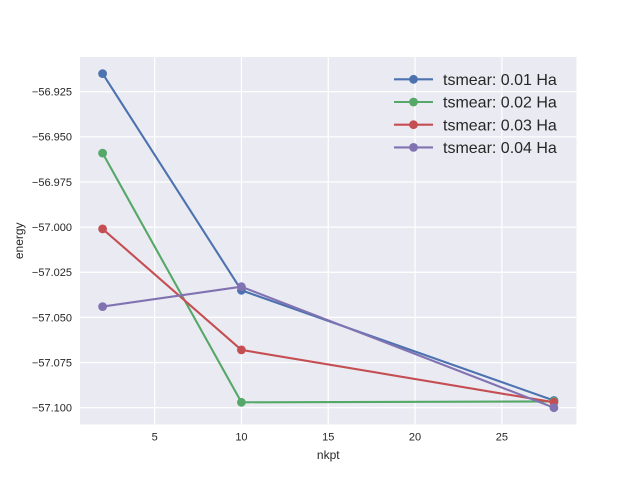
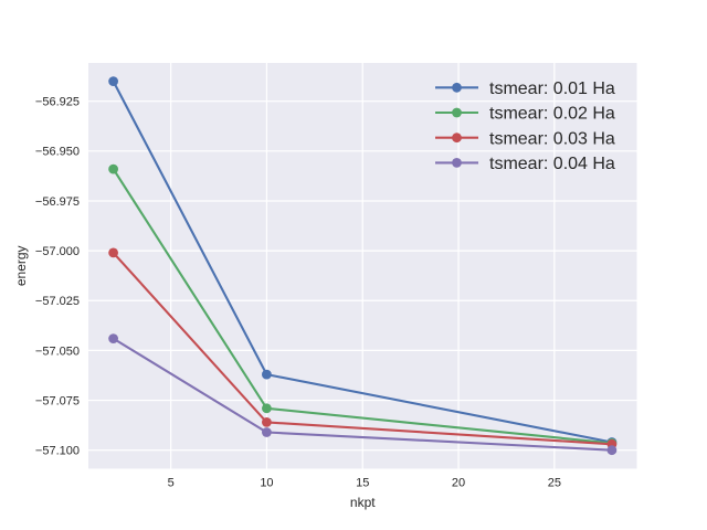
tsmear: 0.01 Ha/10: -57.035 -> -57.062
tsmear: 0.02 Ha/10: -57.097 -> -57.079
tsmear: 0.03 Ha/10: -57.068 -> -57.086
tsmear: 0.04 Ha/10: -57.033 -> -57.091
